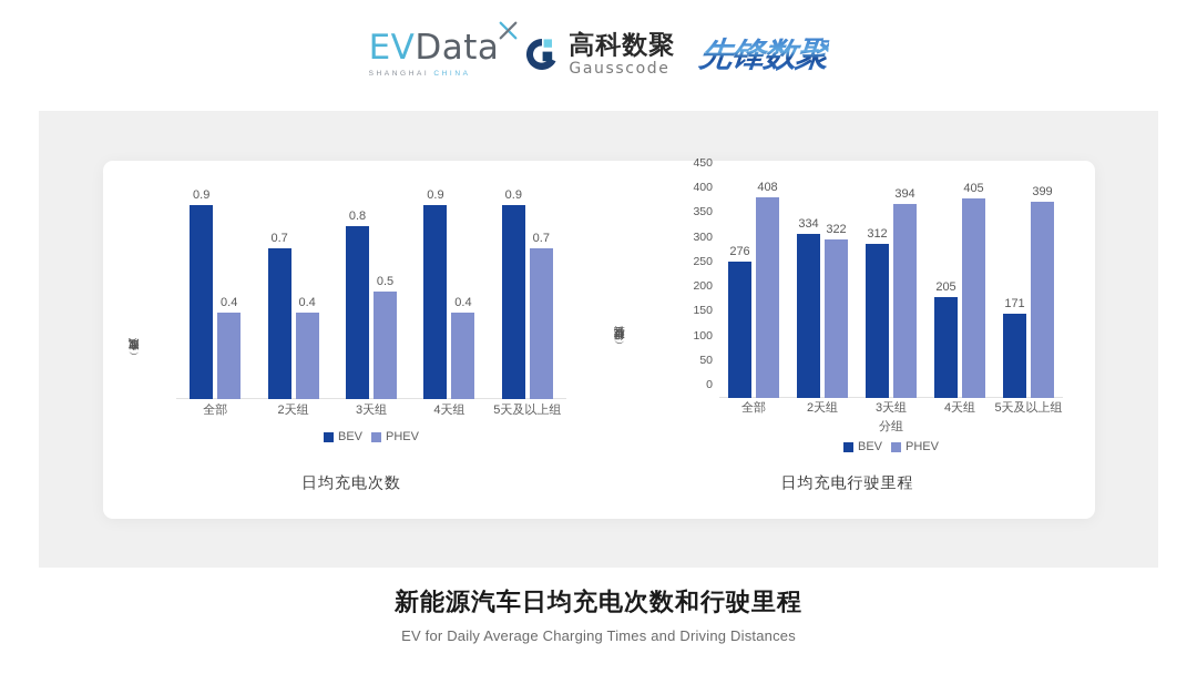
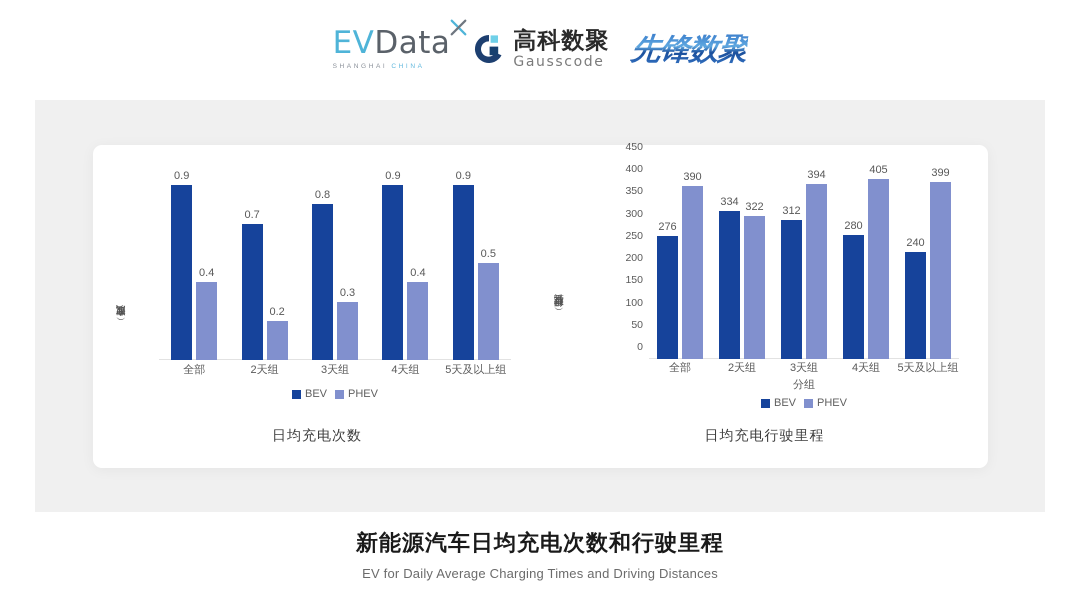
日均充电次数/PHEV/2天组: 0.4 -> 0.2
日均充电次数/PHEV/3天组: 0.5 -> 0.3
日均充电次数/PHEV/5天及以上组: 0.7 -> 0.5
日均充电行驶里程/PHEV/全部: 408 -> 390
日均充电行驶里程/BEV/4天组: 205 -> 280
日均充电行驶里程/BEV/5天及以上组: 171 -> 240
